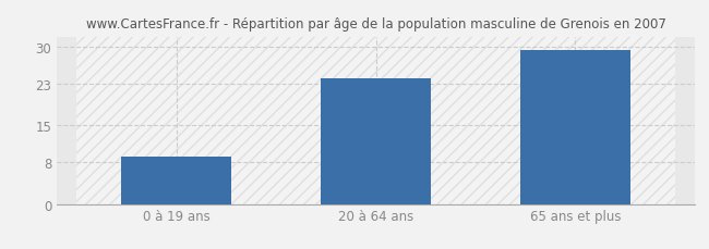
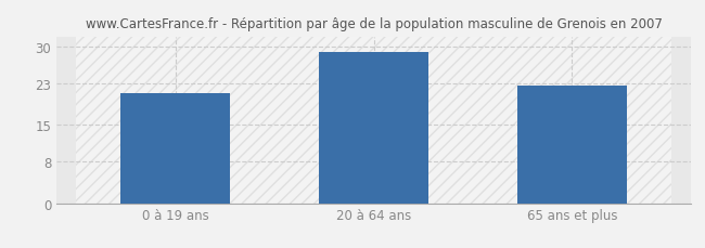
0 à 19 ans: 9.0 -> 21.0
20 à 64 ans: 24.0 -> 29.0
65 ans et plus: 29.5 -> 22.5
